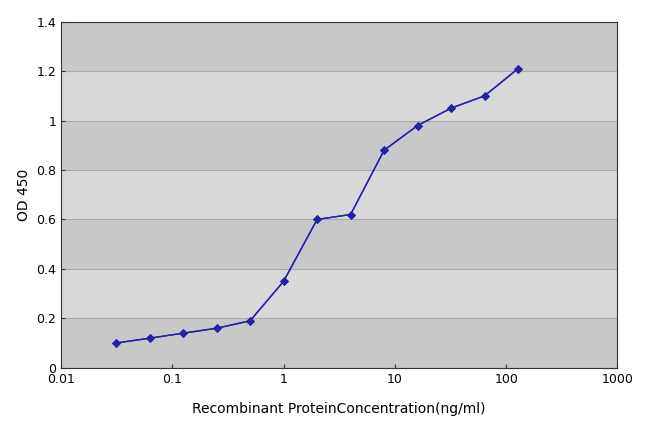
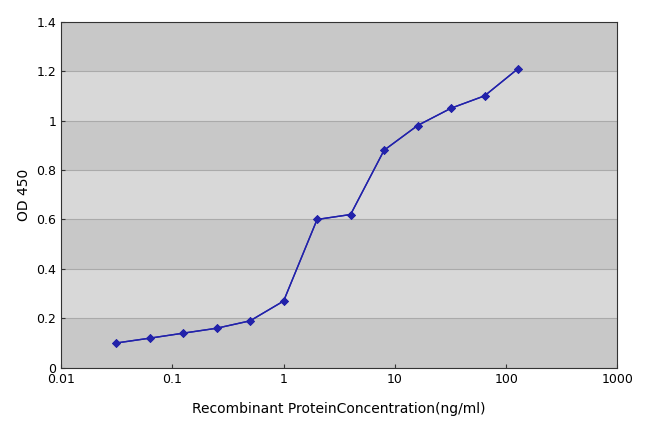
1: 0.35 -> 0.27
